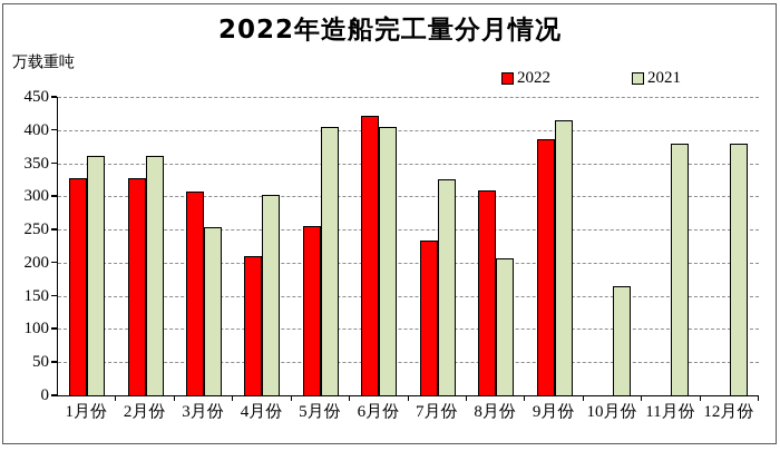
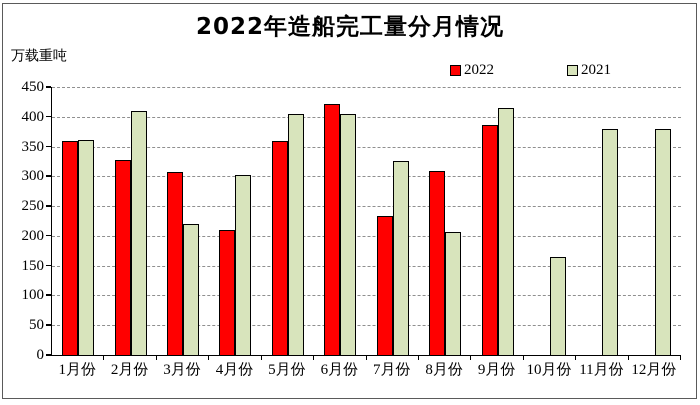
2022/1月份: 330 -> 360
2021/2月份: 360 -> 410
2021/3月份: 250 -> 220
2022/5月份: 260 -> 360
